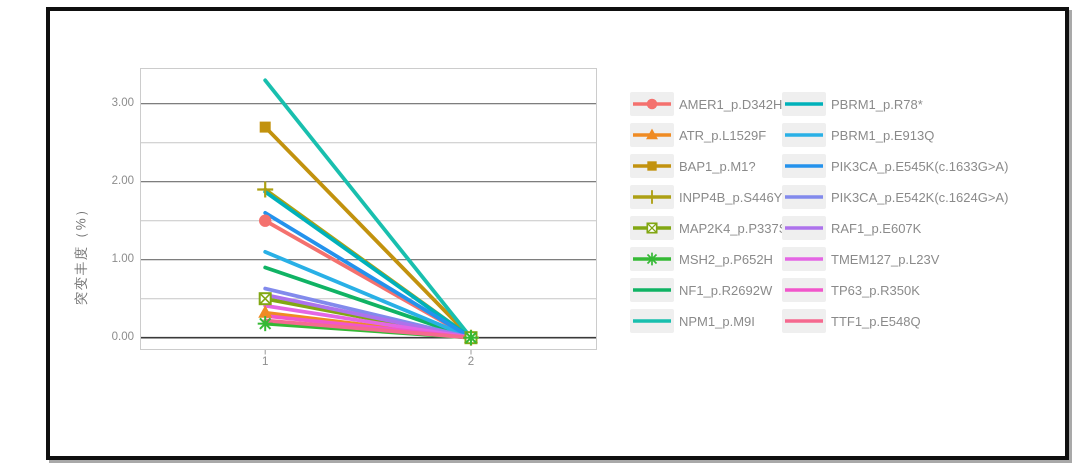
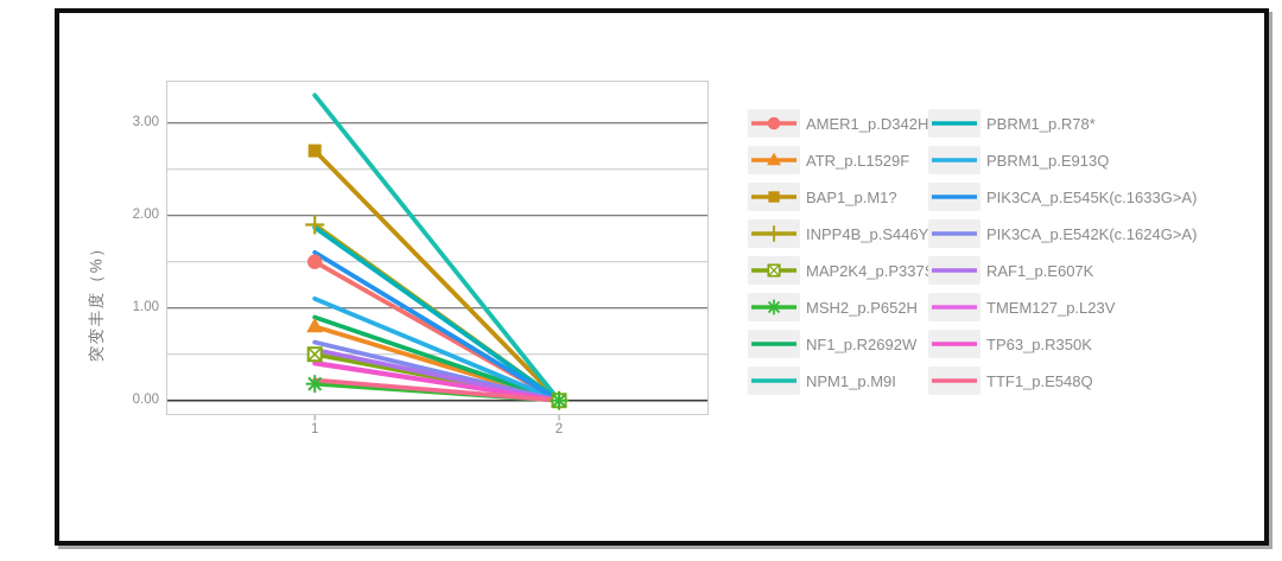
ATR_p.L1529F/1: 0.3 -> 0.8
TP63_p.R350K/1: 0.3 -> 0.4
